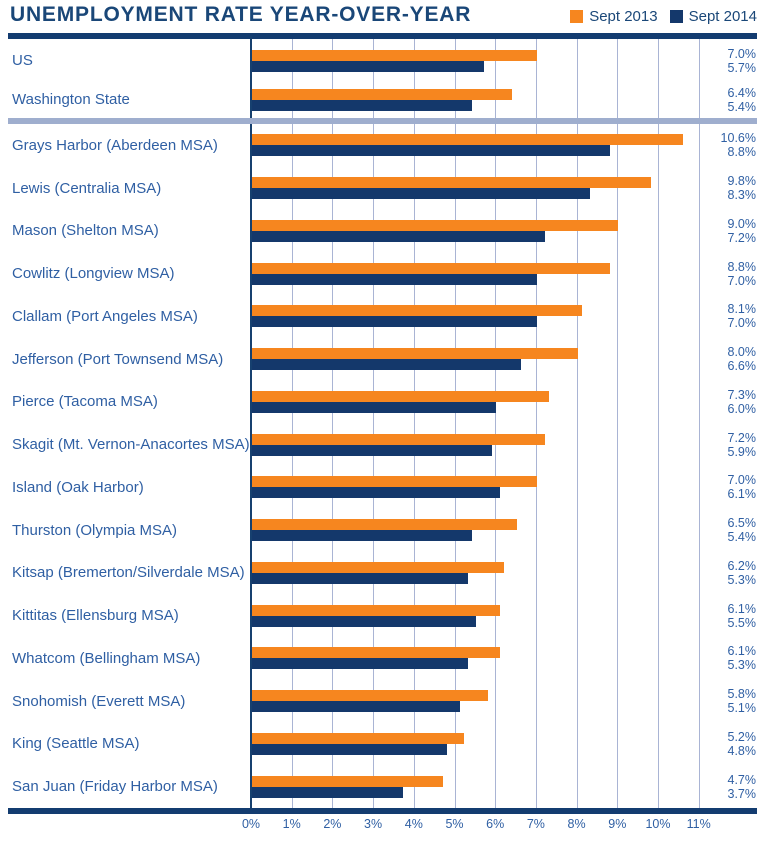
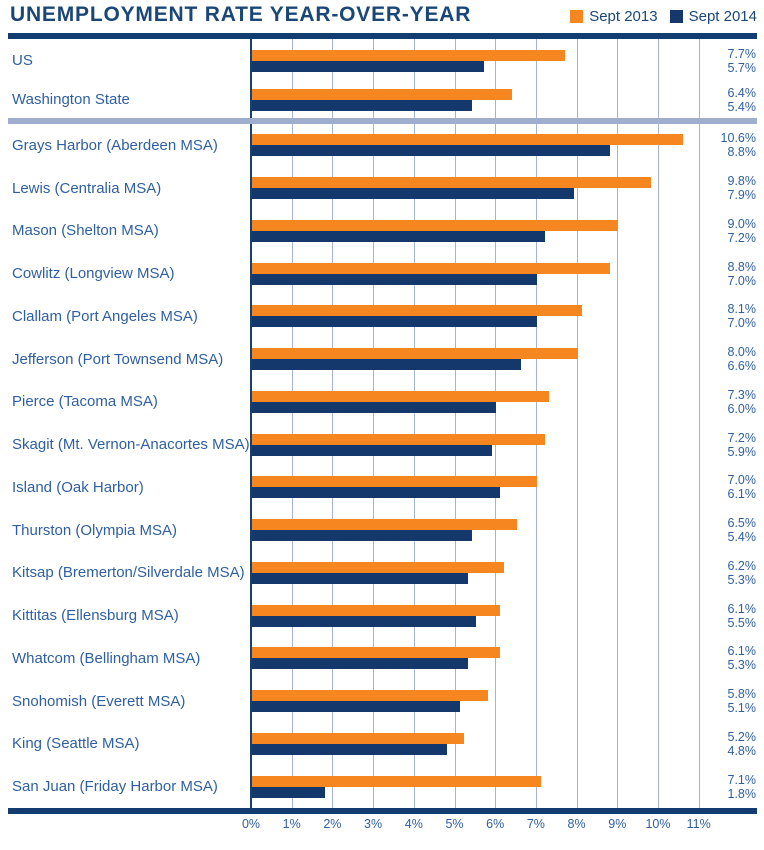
Sept 2013/US: 7.0% -> 7.7%
Sept 2014/Lewis (Centralia MSA): 8.3% -> 7.9%
Sept 2013/San Juan (Friday Harbor MSA): 4.7% -> 7.1%
Sept 2014/San Juan (Friday Harbor MSA): 3.7% -> 1.8%
